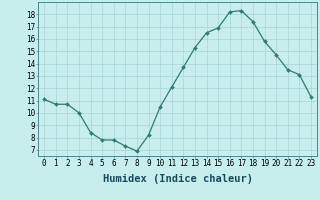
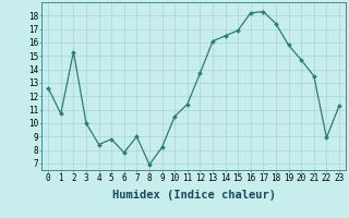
0: 11.1 -> 12.6
2: 10.7 -> 15.3
5: 7.8 -> 8.8
7: 7.3 -> 9.0
11: 12.1 -> 11.4
13: 15.3 -> 16.1
22: 13.1 -> 8.9
